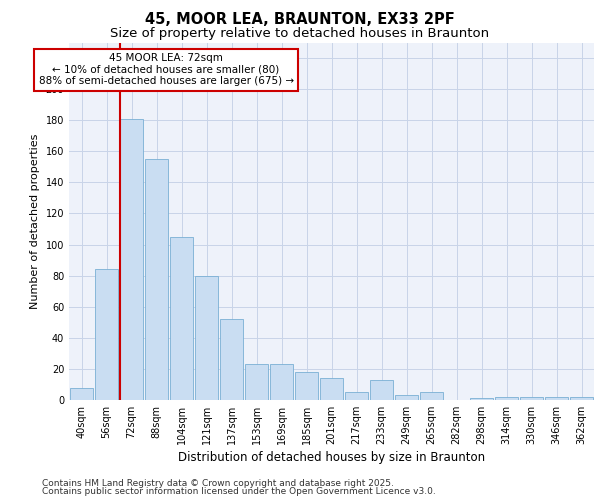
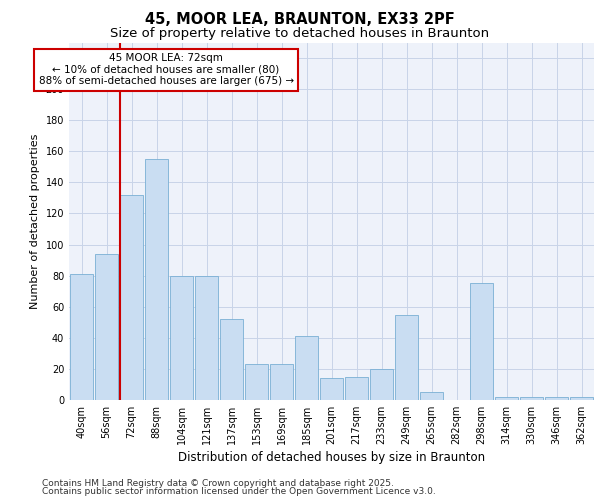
40sqm: 8 -> 81
56sqm: 84 -> 94
72sqm: 181 -> 132
104sqm: 105 -> 80
185sqm: 18 -> 41
217sqm: 5 -> 15
233sqm: 13 -> 20
249sqm: 3 -> 55
298sqm: 1 -> 75
